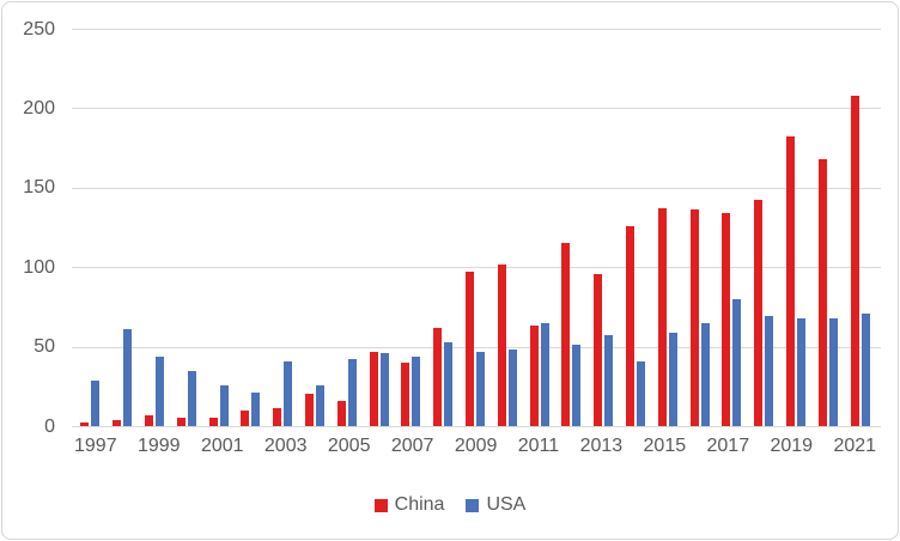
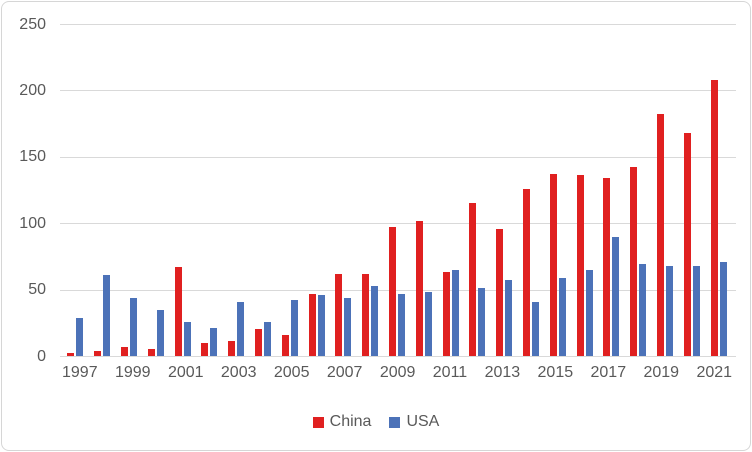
China/2001: 5 -> 67
China/2007: 40 -> 62
USA/2017: 80 -> 90
